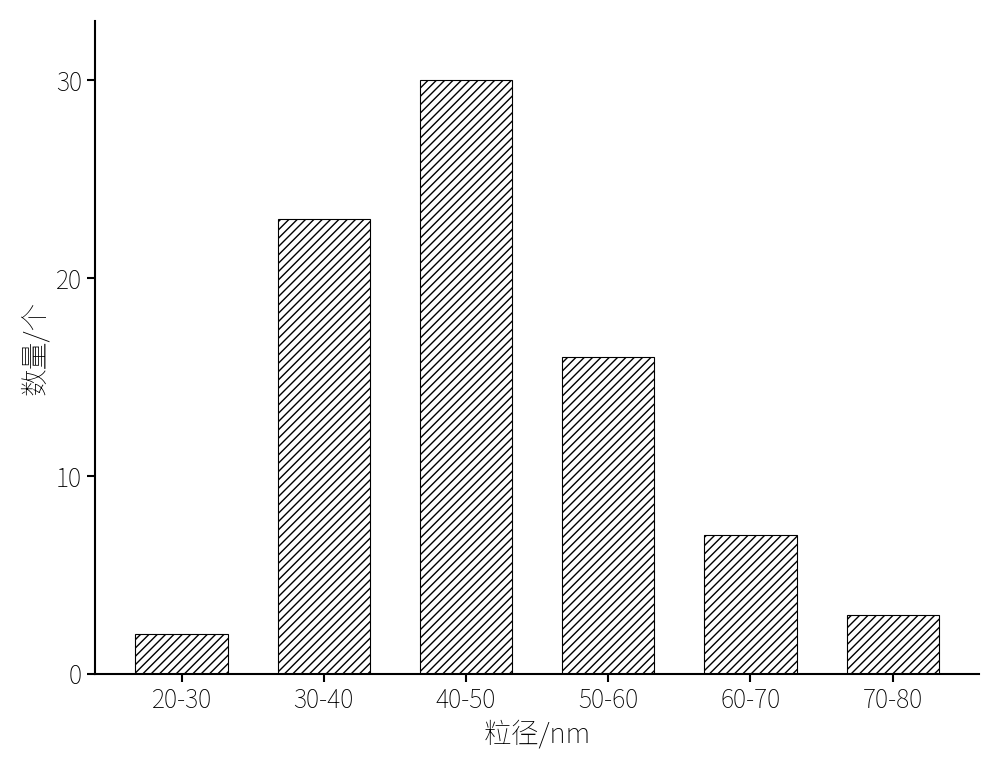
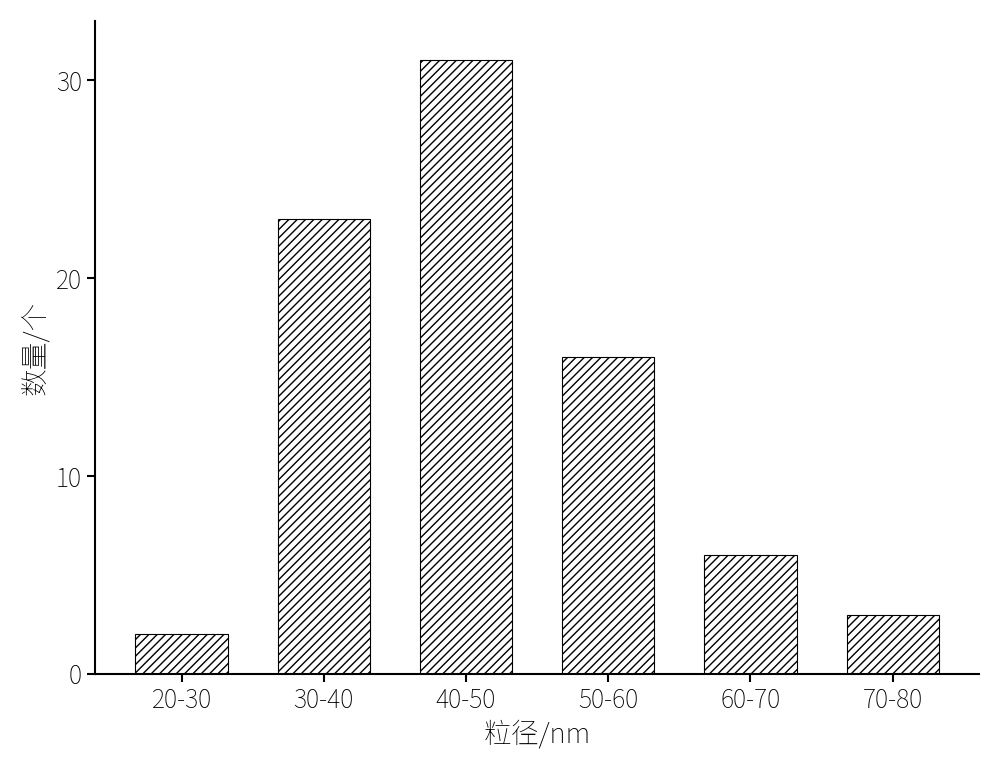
40-50: 30 -> 31
60-70: 7 -> 6
